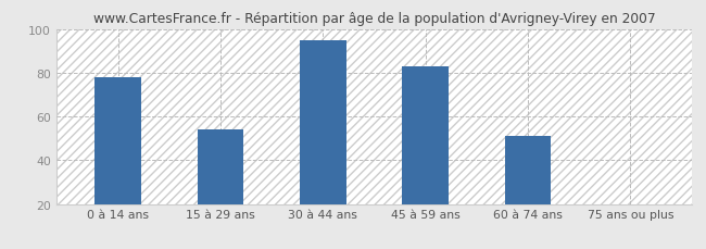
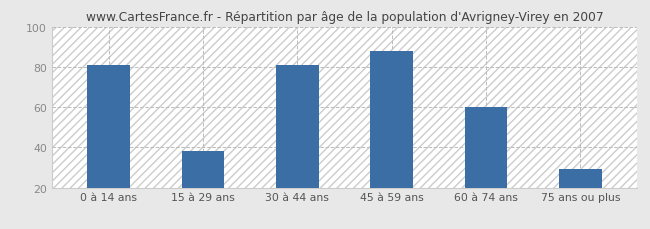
0 à 14 ans: 78 -> 81
15 à 29 ans: 54 -> 38
30 à 44 ans: 95 -> 81
45 à 59 ans: 83 -> 88
60 à 74 ans: 51 -> 60
75 ans ou plus: 20 -> 29
